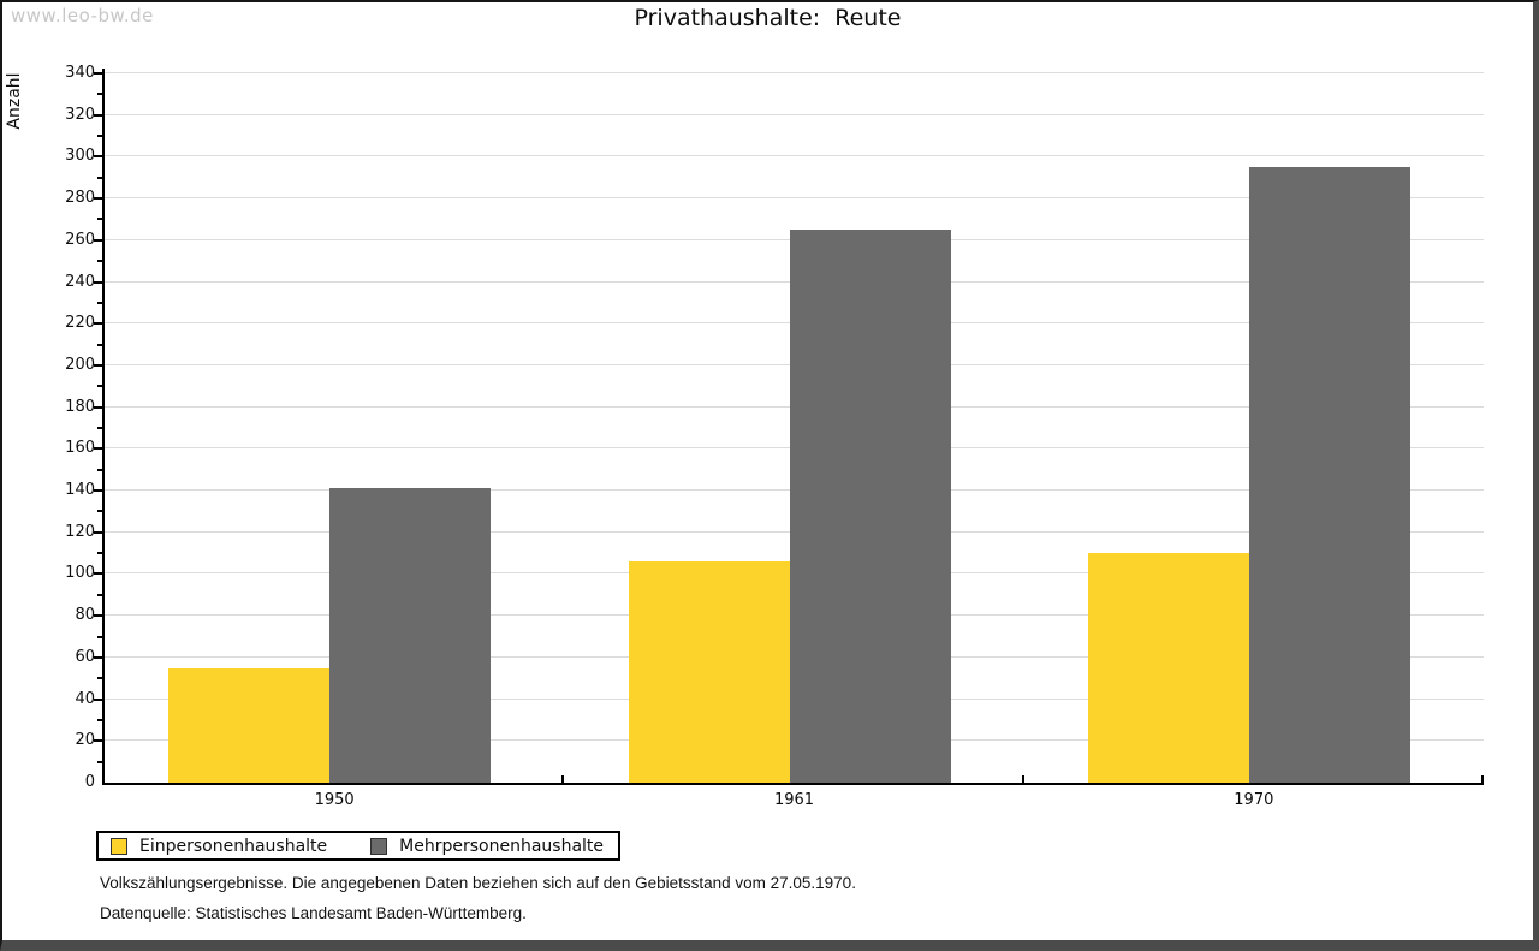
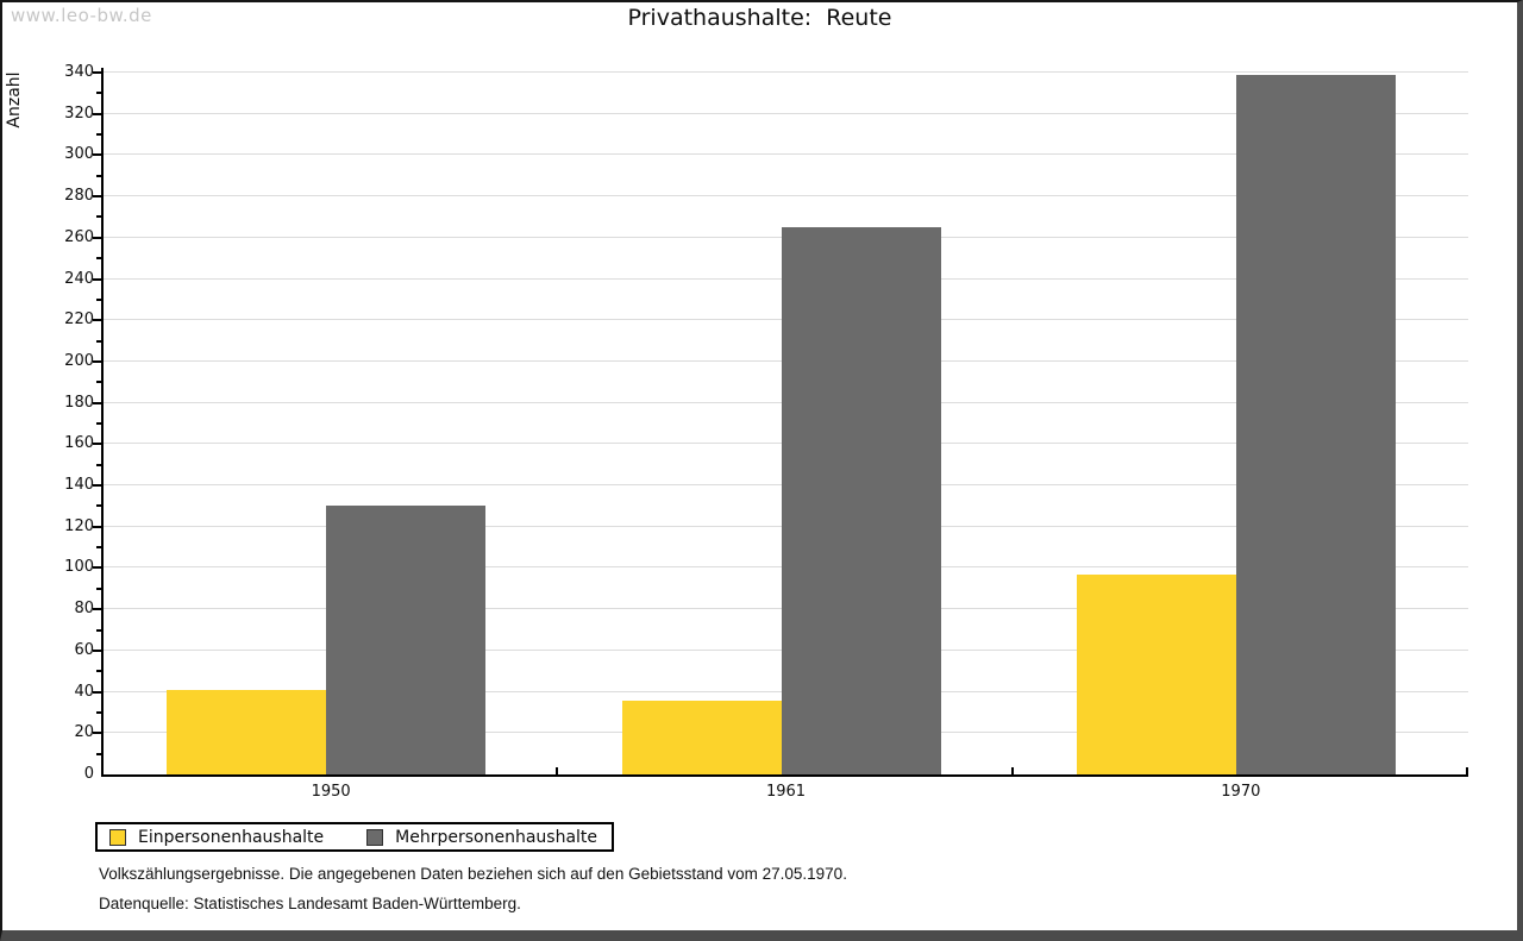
Einpersonenhaushalte/1950: 55 -> 41
Mehrpersonenhaushalte/1950: 141 -> 130
Einpersonenhaushalte/1961: 106 -> 36
Einpersonenhaushalte/1970: 110 -> 97
Mehrpersonenhaushalte/1970: 295 -> 339
